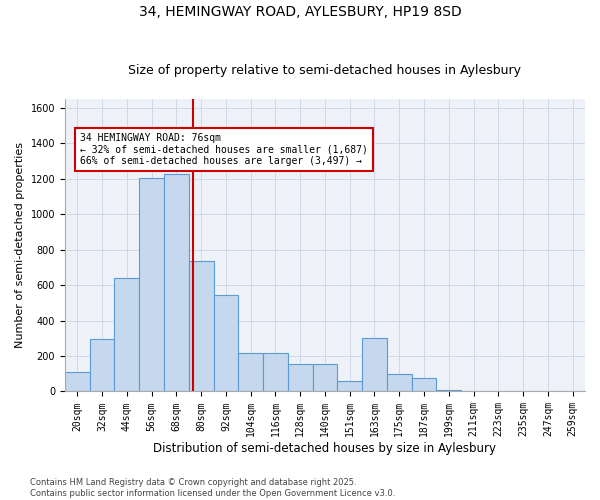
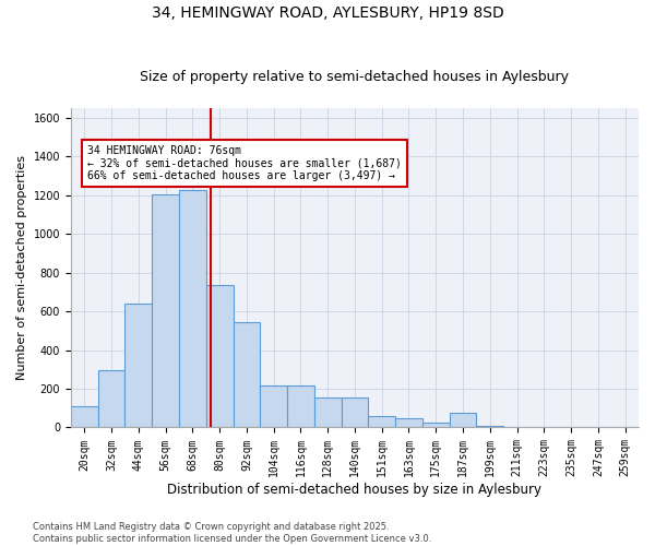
163sqm: 300 -> 50
175sqm: 100 -> 20
